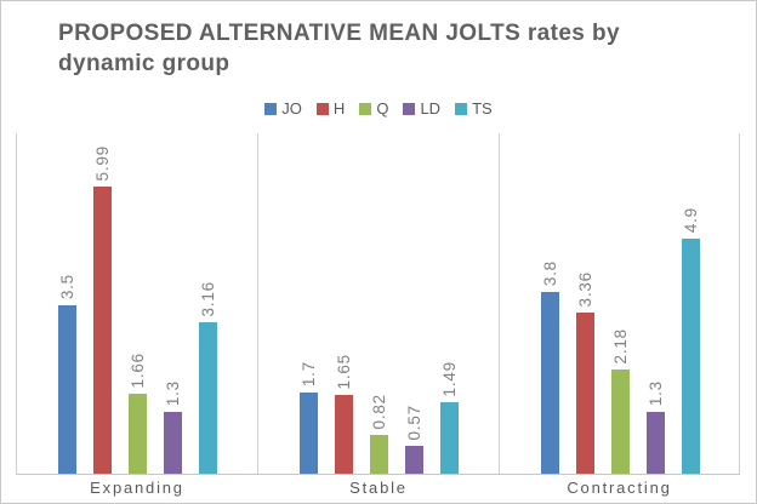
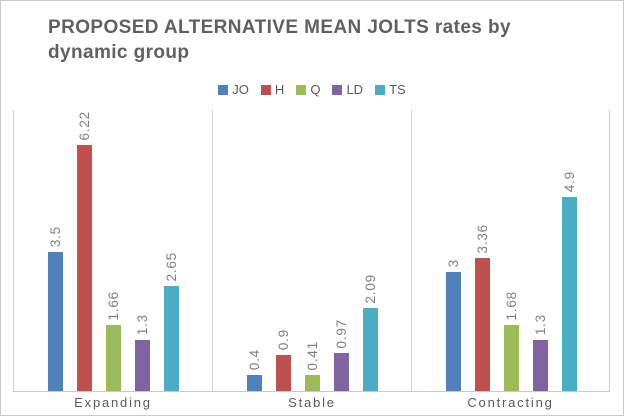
H/Expanding: 5.99 -> 6.22
TS/Expanding: 3.16 -> 2.65
JO/Stable: 1.7 -> 0.4
H/Stable: 1.65 -> 0.9
Q/Stable: 0.82 -> 0.41
LD/Stable: 0.57 -> 0.97
TS/Stable: 1.49 -> 2.09
JO/Contracting: 3.8 -> 3
Q/Contracting: 2.18 -> 1.68
